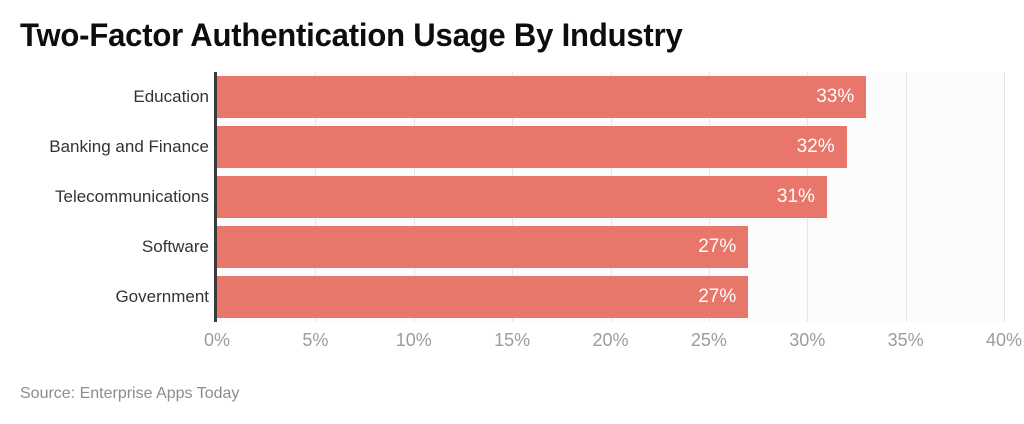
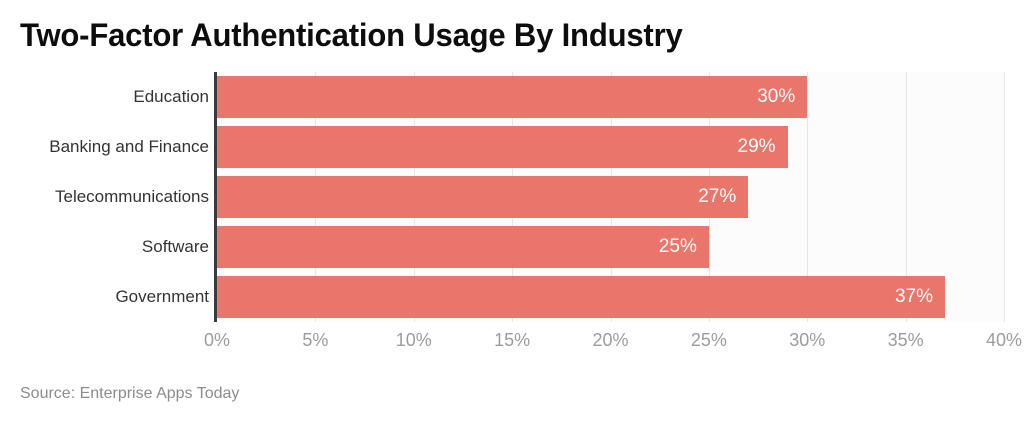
Education: 33% -> 30%
Banking and Finance: 32% -> 29%
Telecommunications: 31% -> 27%
Software: 27% -> 25%
Government: 27% -> 37%
